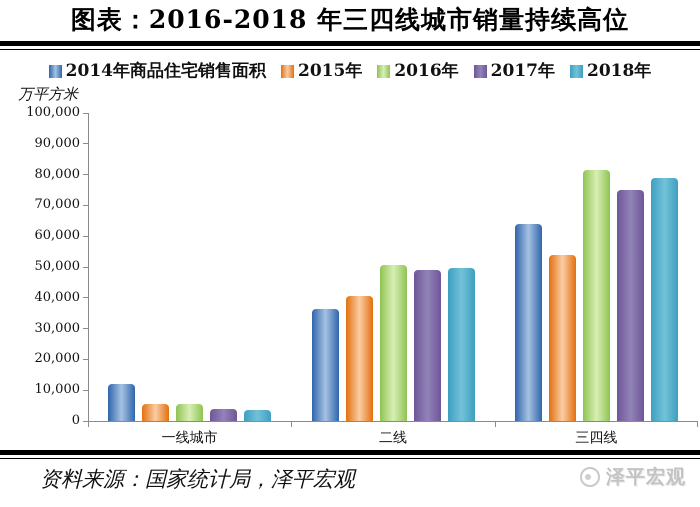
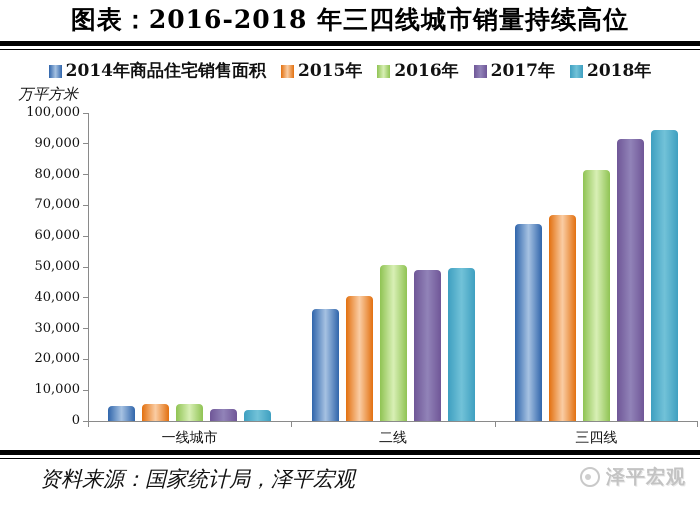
2014年商品住宅销售面积/一线城市: 12000 -> 5000
2015年/三四线: 54000 -> 67000
2017年/三四线: 75000 -> 92000
2018年/三四线: 79000 -> 94000
